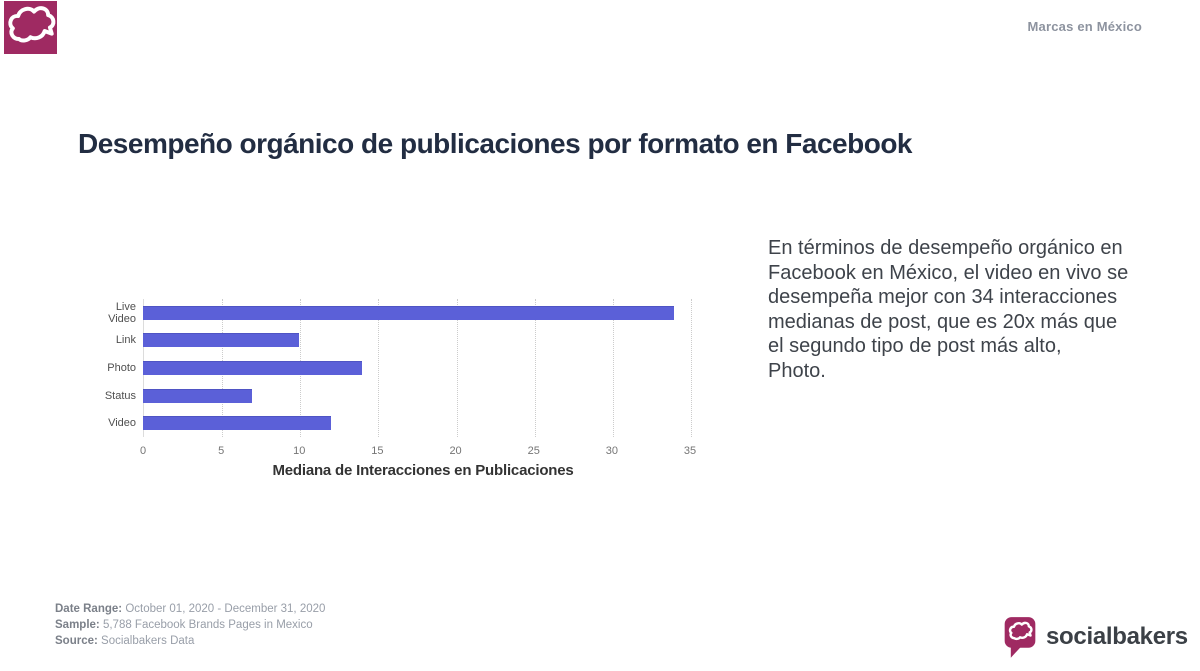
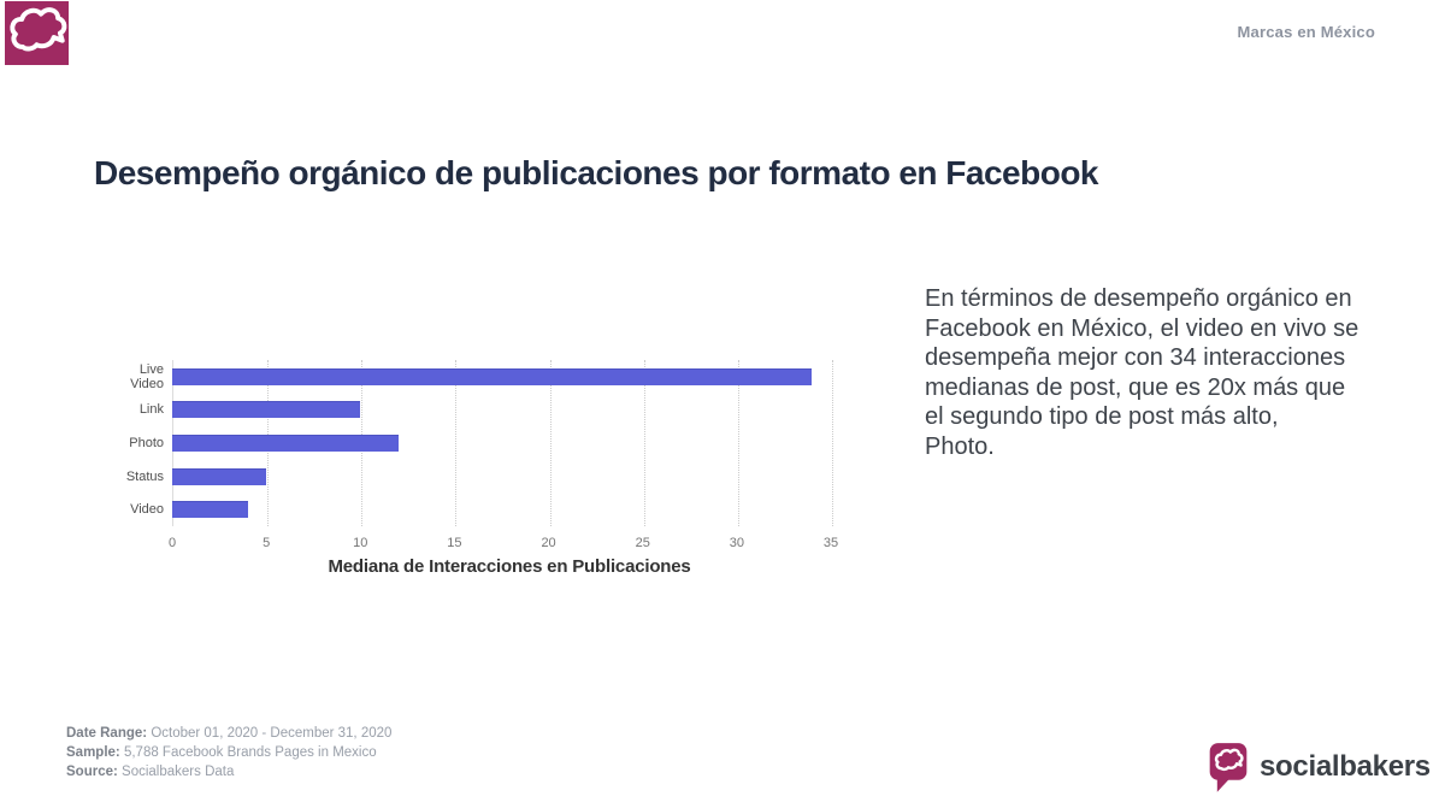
Photo: 14 -> 12
Status: 7 -> 5
Video: 12 -> 4
